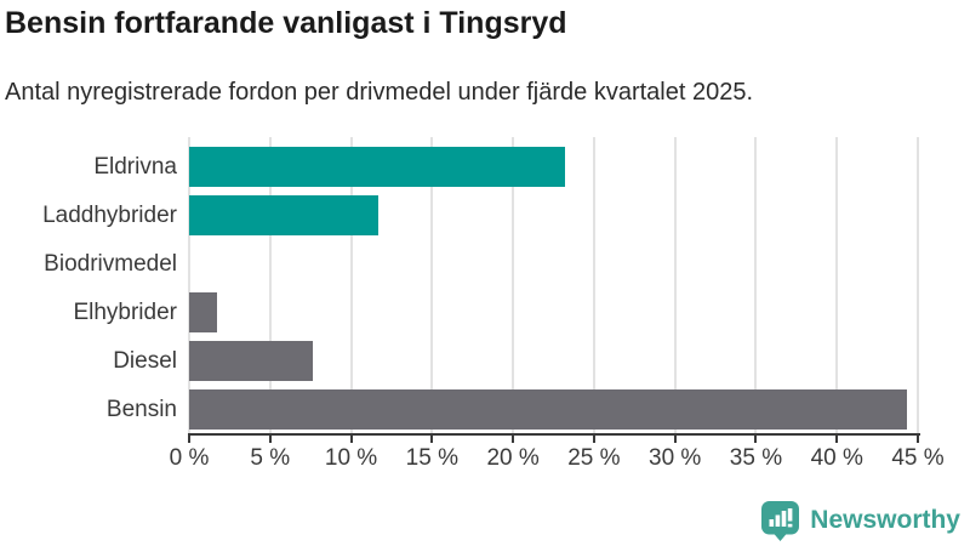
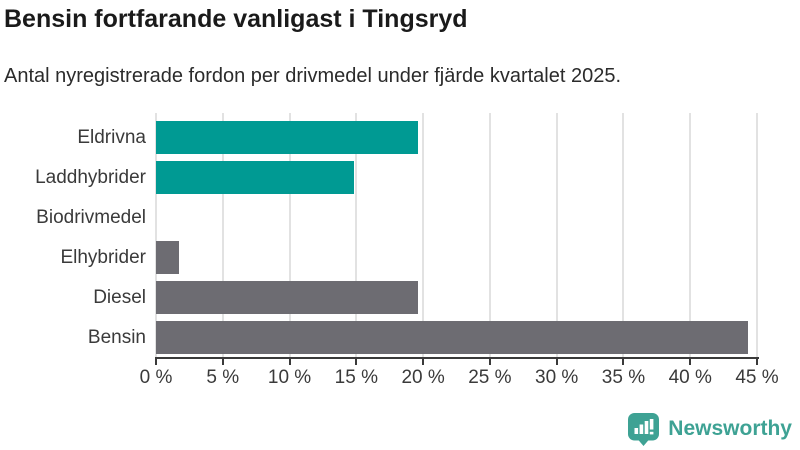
Eldrivna: 23.2% -> 19.6%
Laddhybrider: 11.7% -> 14.8%
Diesel: 7.6% -> 19.6%
